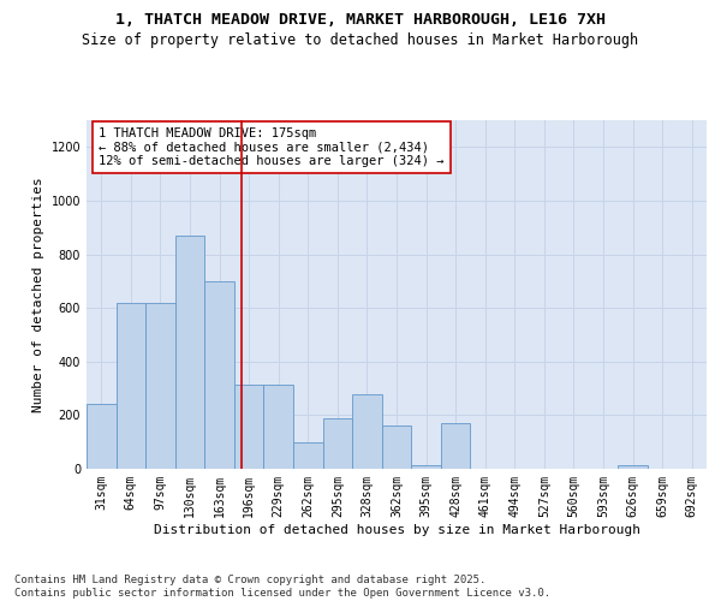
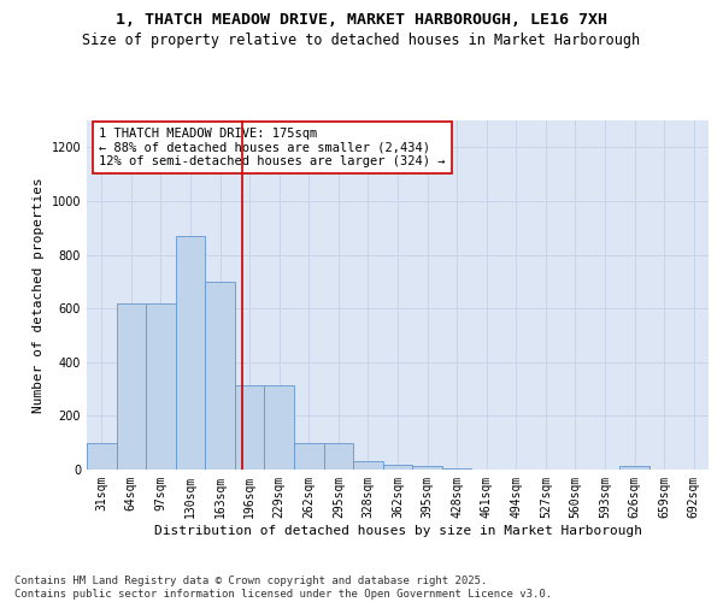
31sqm: 240 -> 100
295sqm: 190 -> 100
328sqm: 280 -> 30
362sqm: 160 -> 20
428sqm: 170 -> 5
